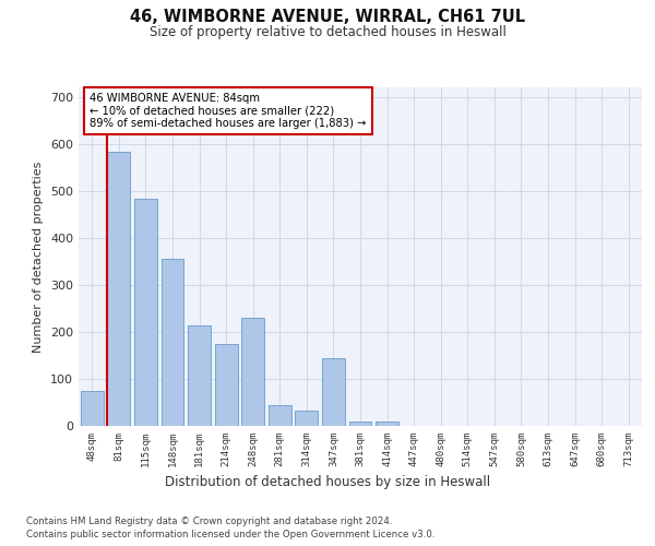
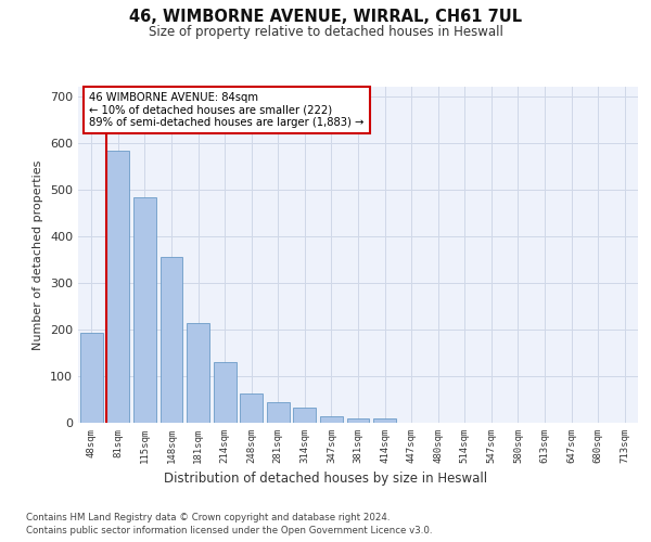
48sqm: 75 -> 193
214sqm: 175 -> 130
248sqm: 230 -> 63
347sqm: 145 -> 15
